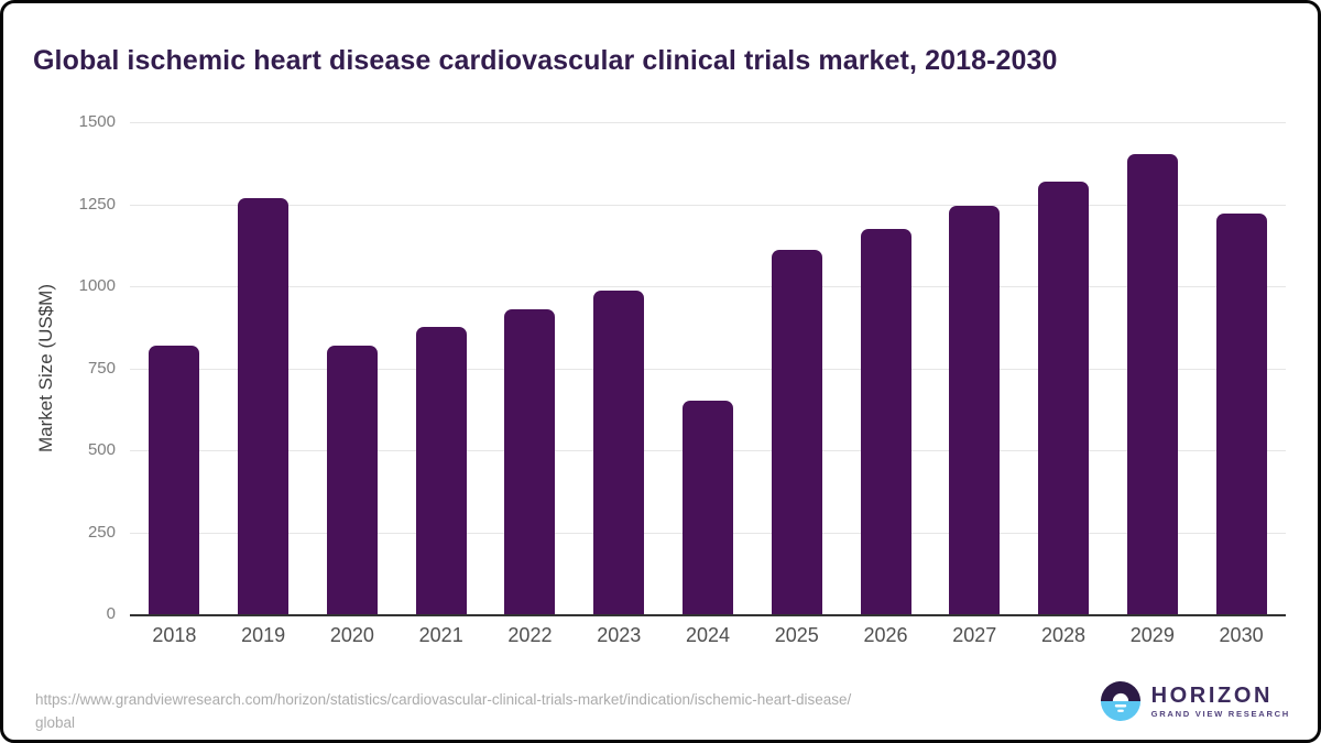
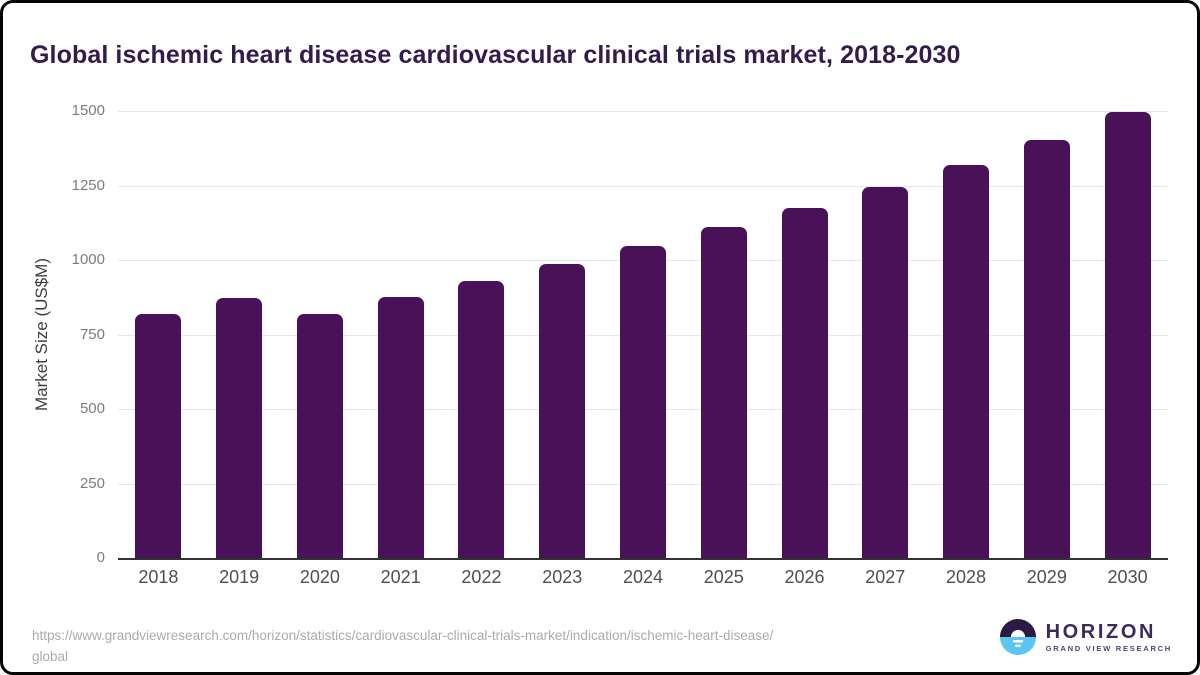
2019: 1270 -> 870
2024: 650 -> 1050
2030: 1220 -> 1500
